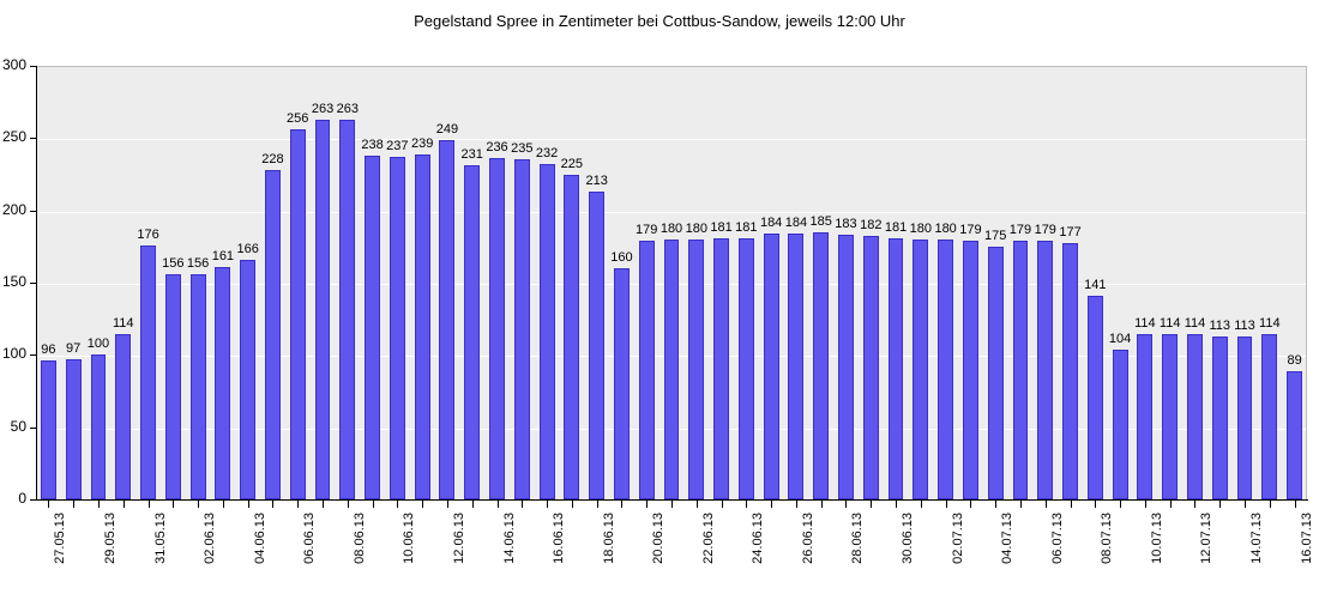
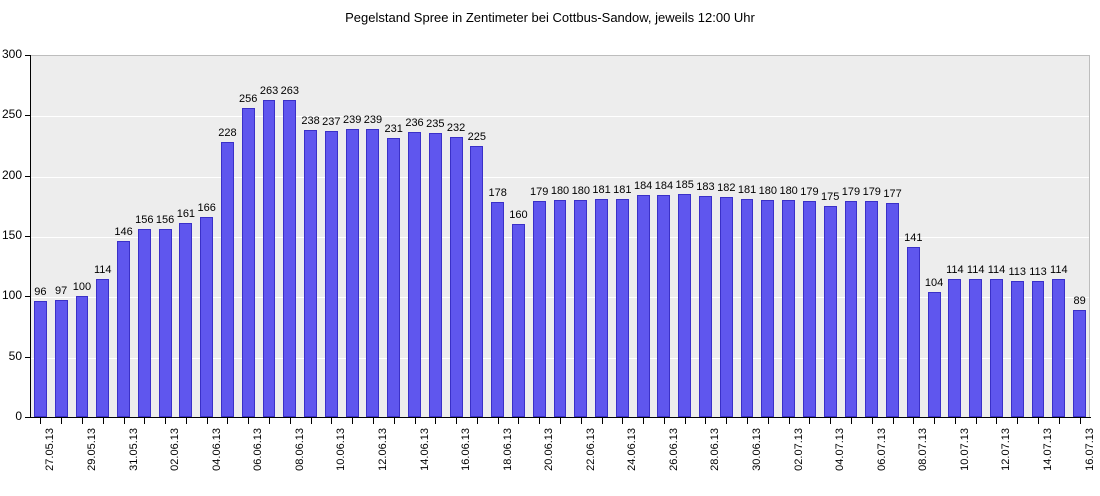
31.05.13: 176 -> 146
12.06.13: 249 -> 239
18.06.13: 213 -> 178
